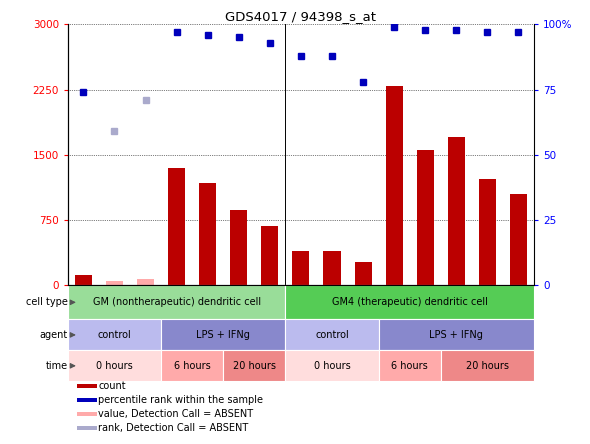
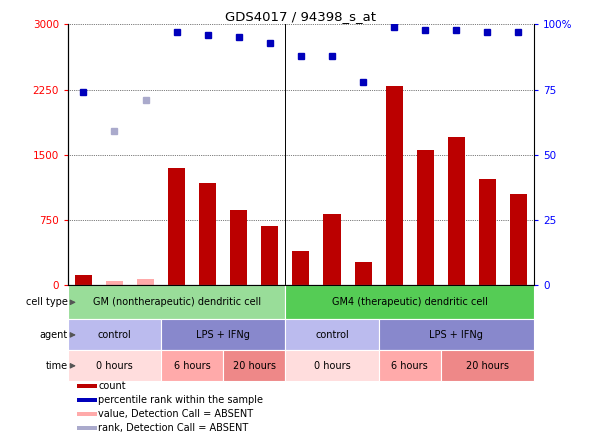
GSM384659: 390 -> 820
